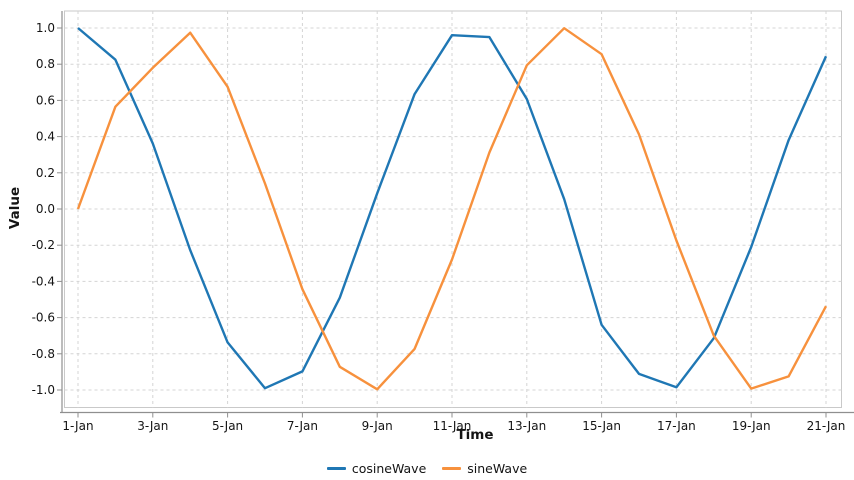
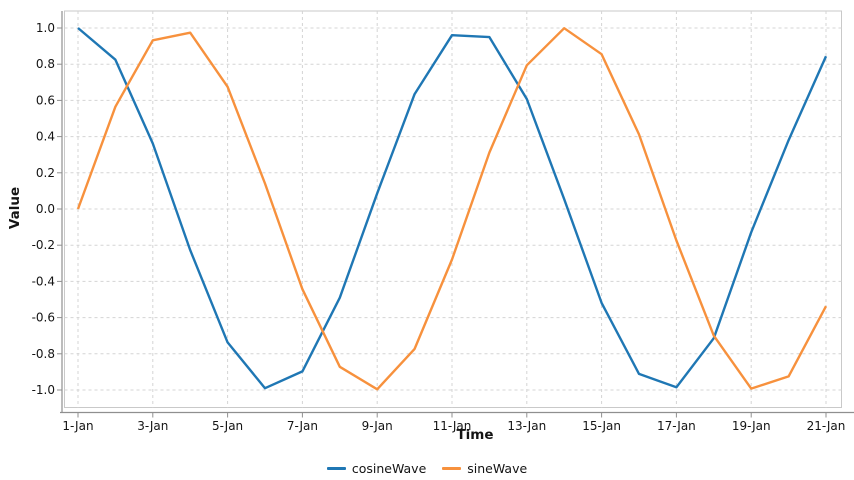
sineWave/3-Jan: 0.78 -> 0.93
cosineWave/15-Jan: -0.64 -> -0.52
cosineWave/19-Jan: -0.21 -> -0.13
